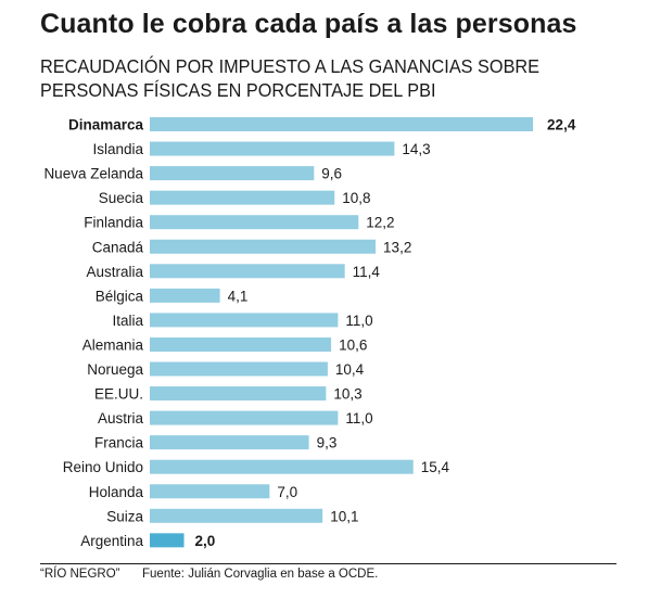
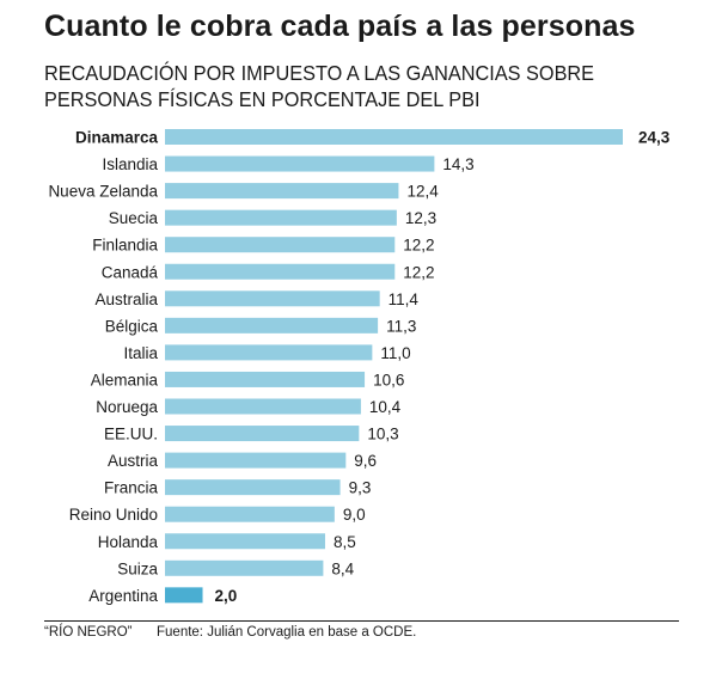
Dinamarca: 22,4 -> 24,3
Nueva Zelanda: 9,6 -> 12,4
Suecia: 10,8 -> 12,3
Canadá: 13,2 -> 12,2
Bélgica: 4,1 -> 11,3
Austria: 11,0 -> 9,6
Reino Unido: 15,4 -> 9,0
Holanda: 7,0 -> 8,5
Suiza: 10,1 -> 8,4
